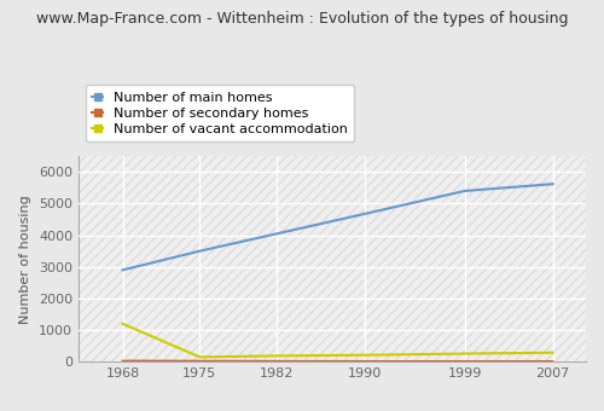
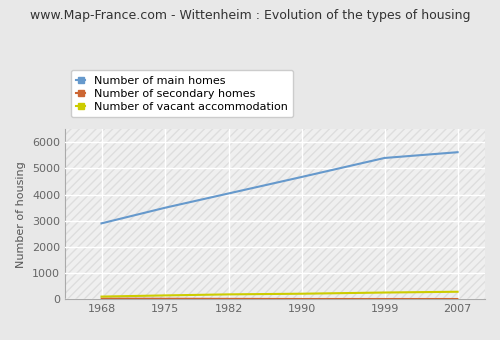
Number of vacant accommodation/1968: 1200 -> 100
